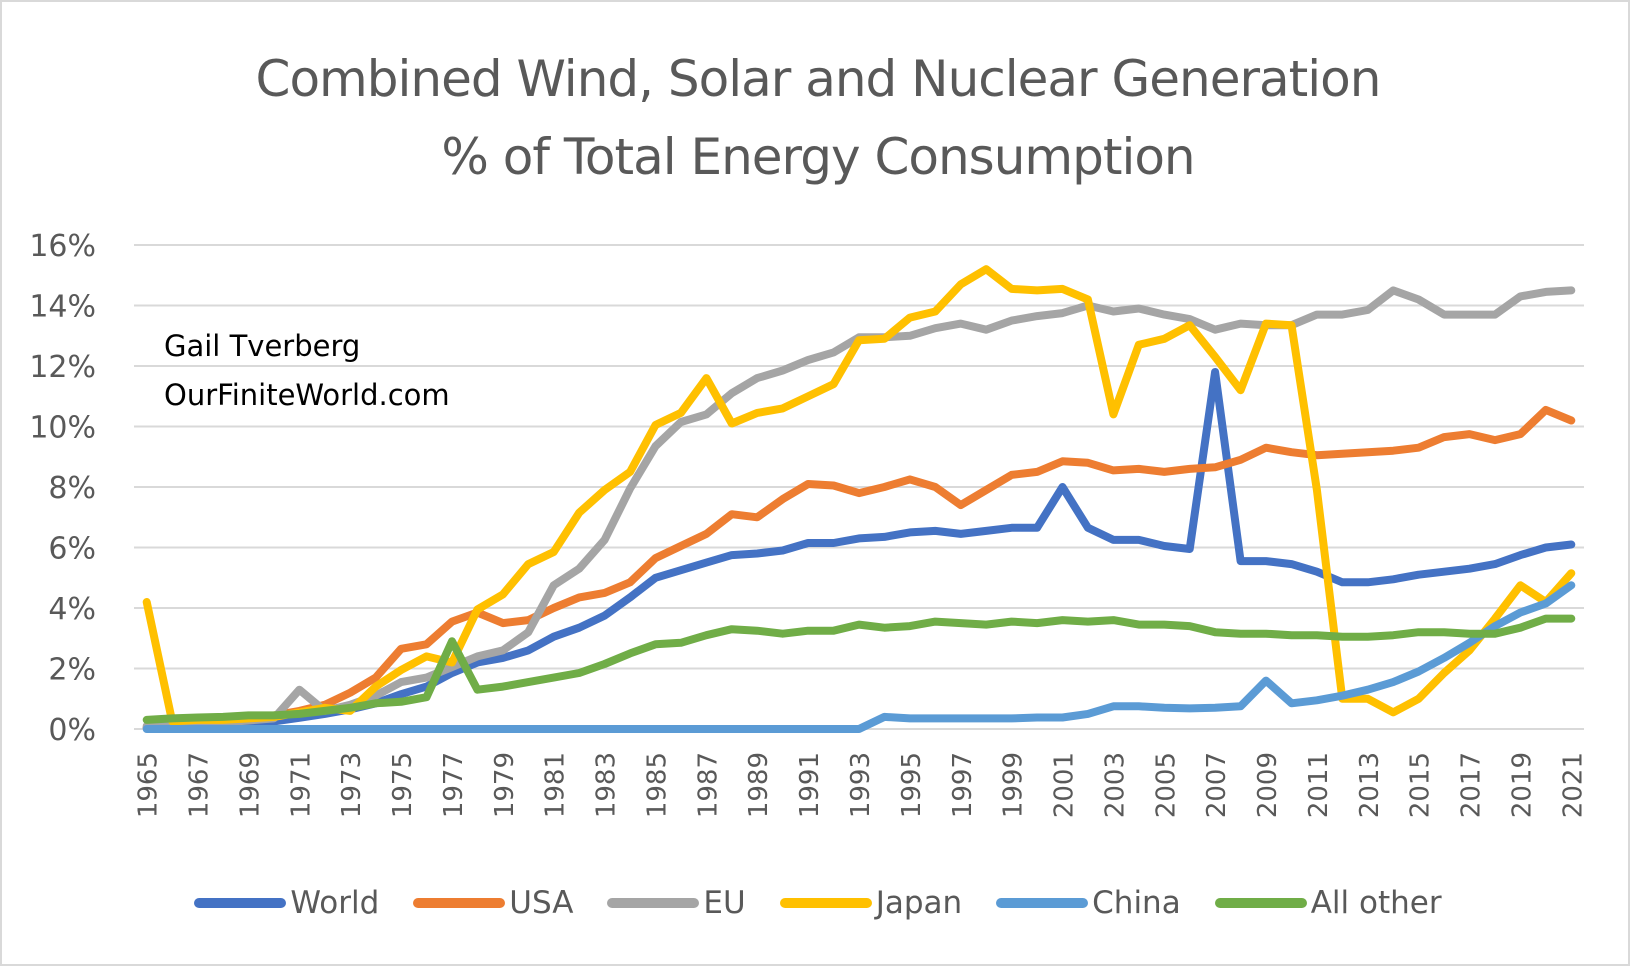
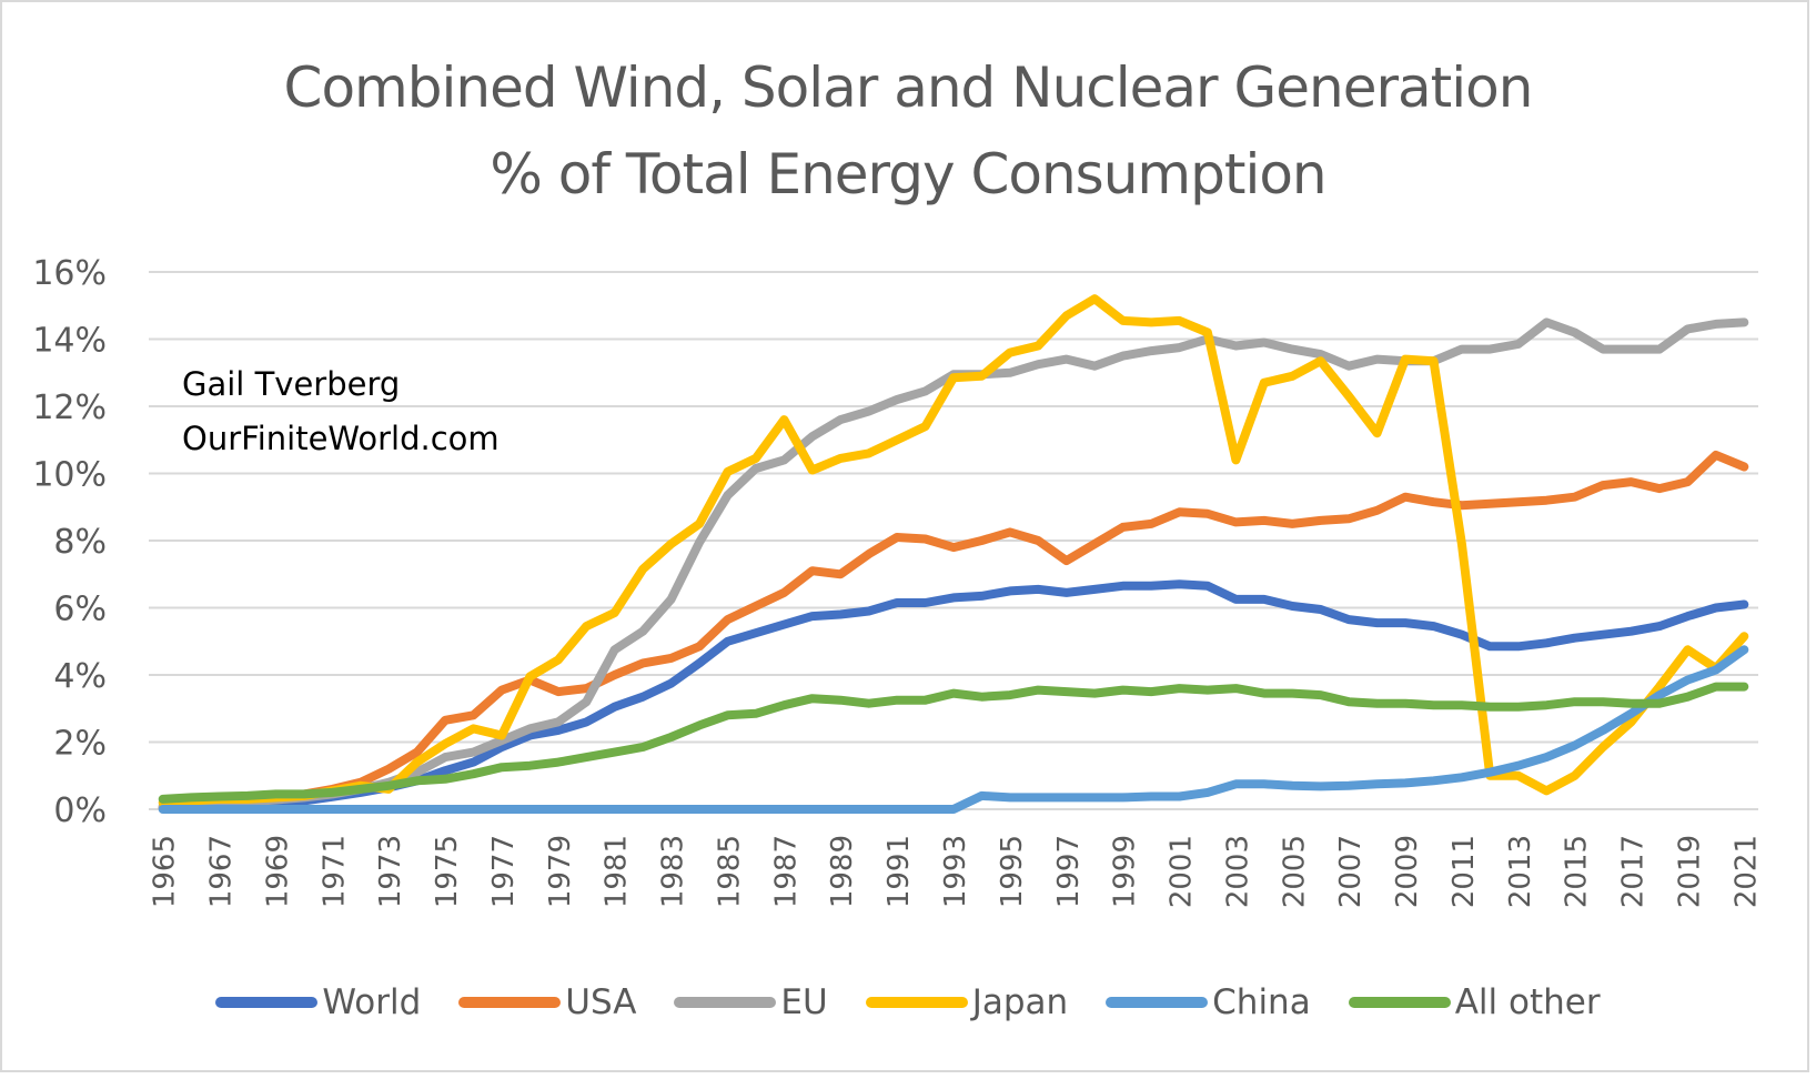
Japan/1965: 4.2% -> 0.2%
EU/1971: 1.3% -> 0.5%
All other/1977: 2.9% -> 1.2%
World/2001: 8.0% -> 6.7%
World/2007: 11.8% -> 5.7%
China/2009: 1.6% -> 0.8%
